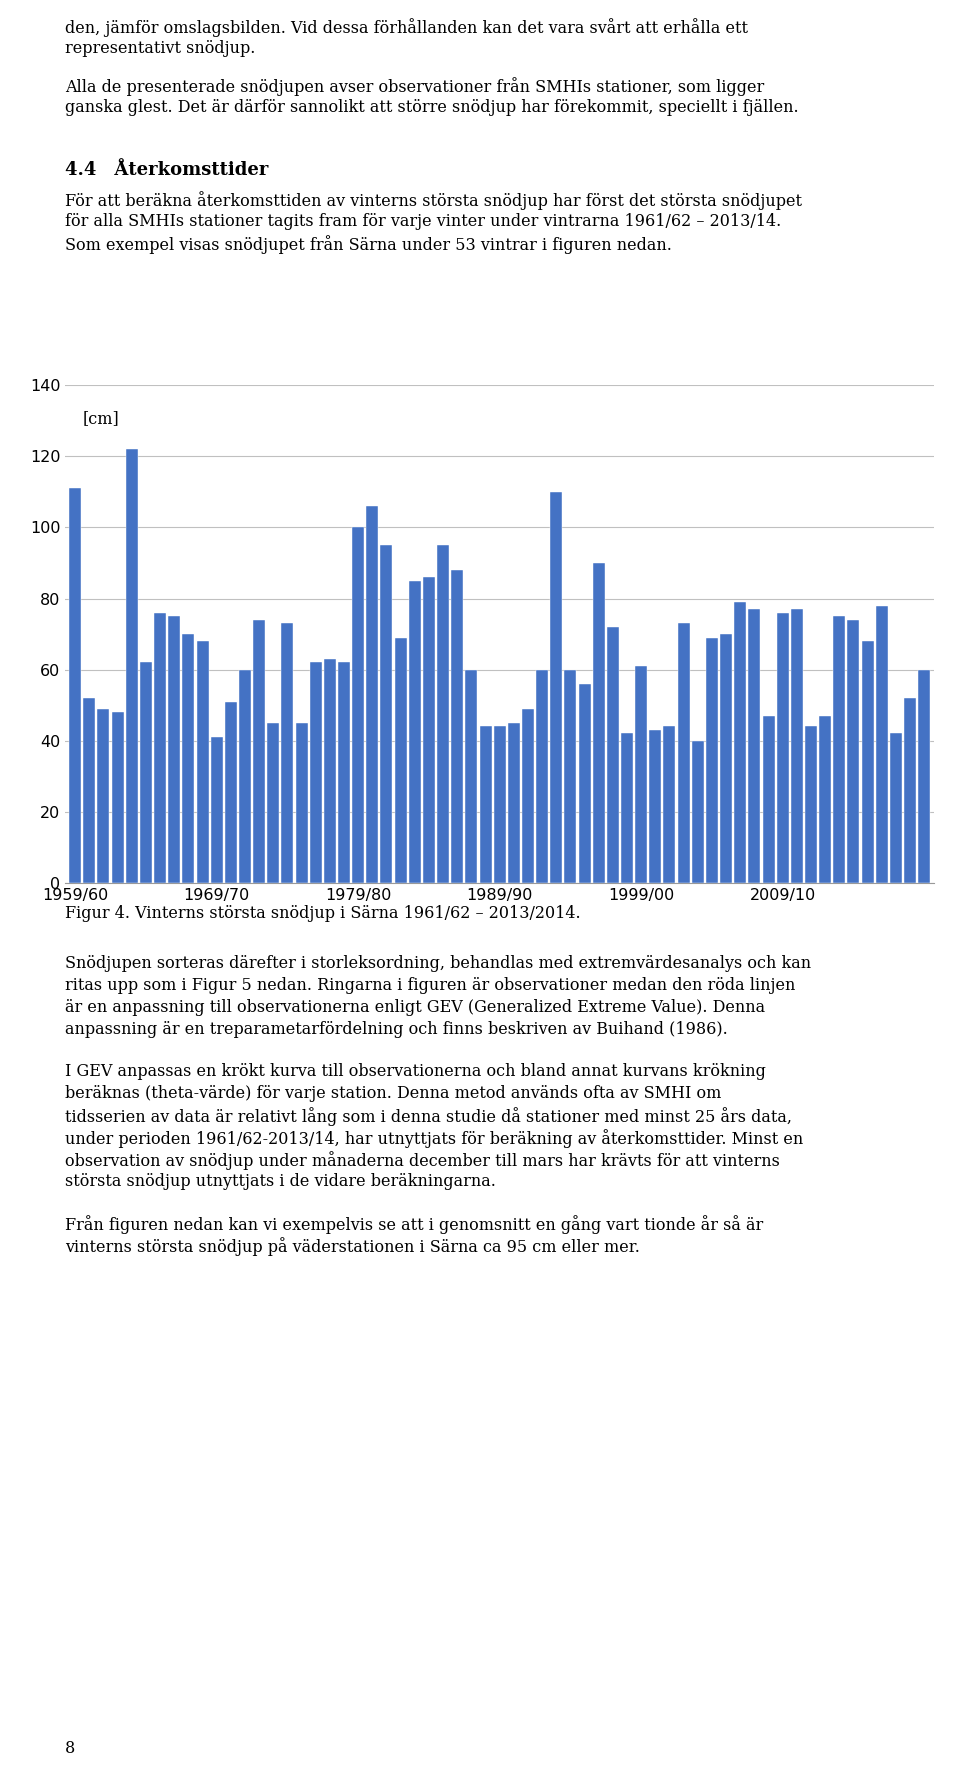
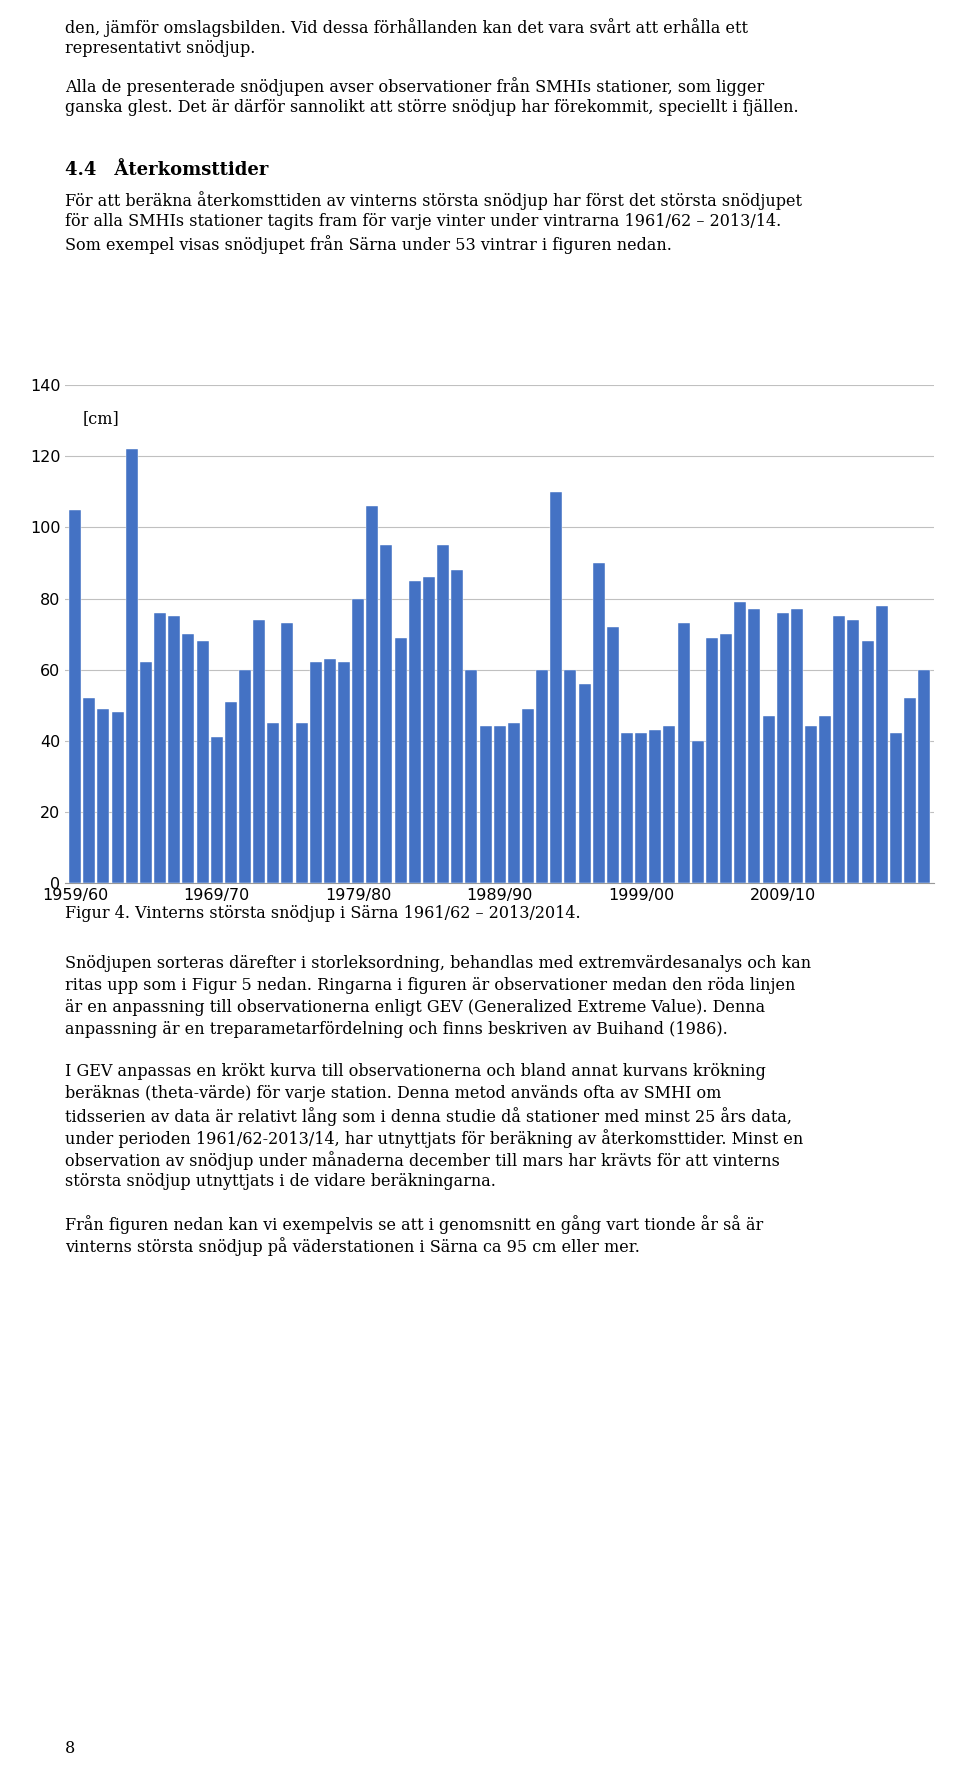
1959/60: 111 -> 105
1979/80: 100 -> 80
1999/00: 61 -> 42
